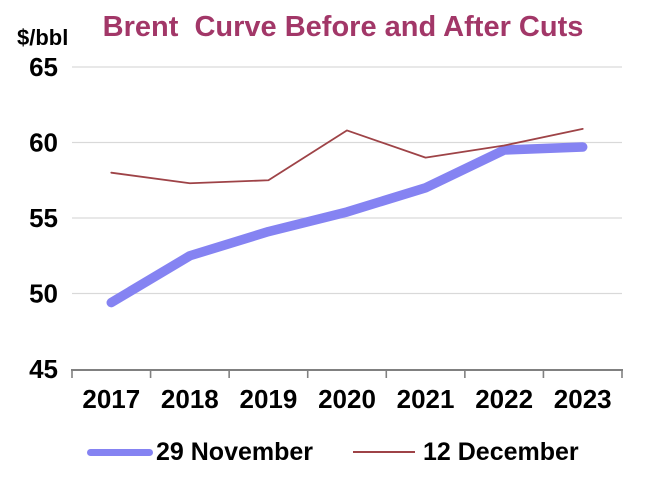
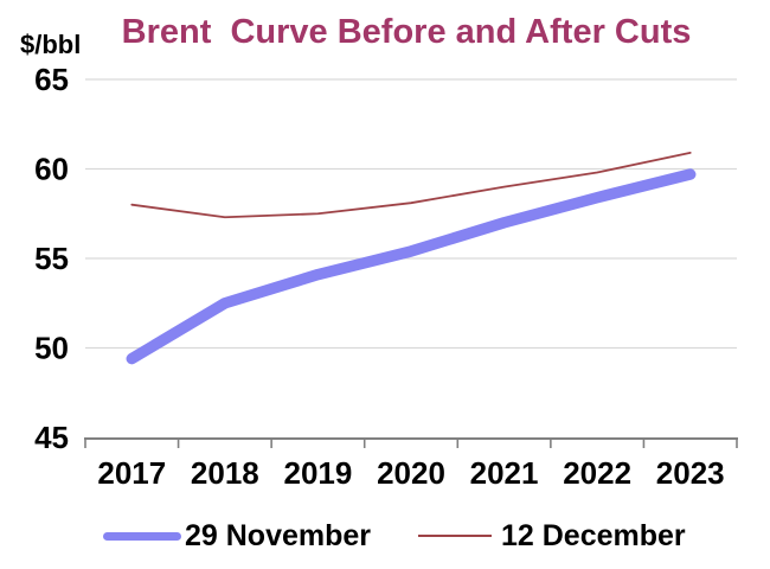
12 December/2020: 60.8 -> 58.1
29 November/2022: 59.5 -> 58.4
